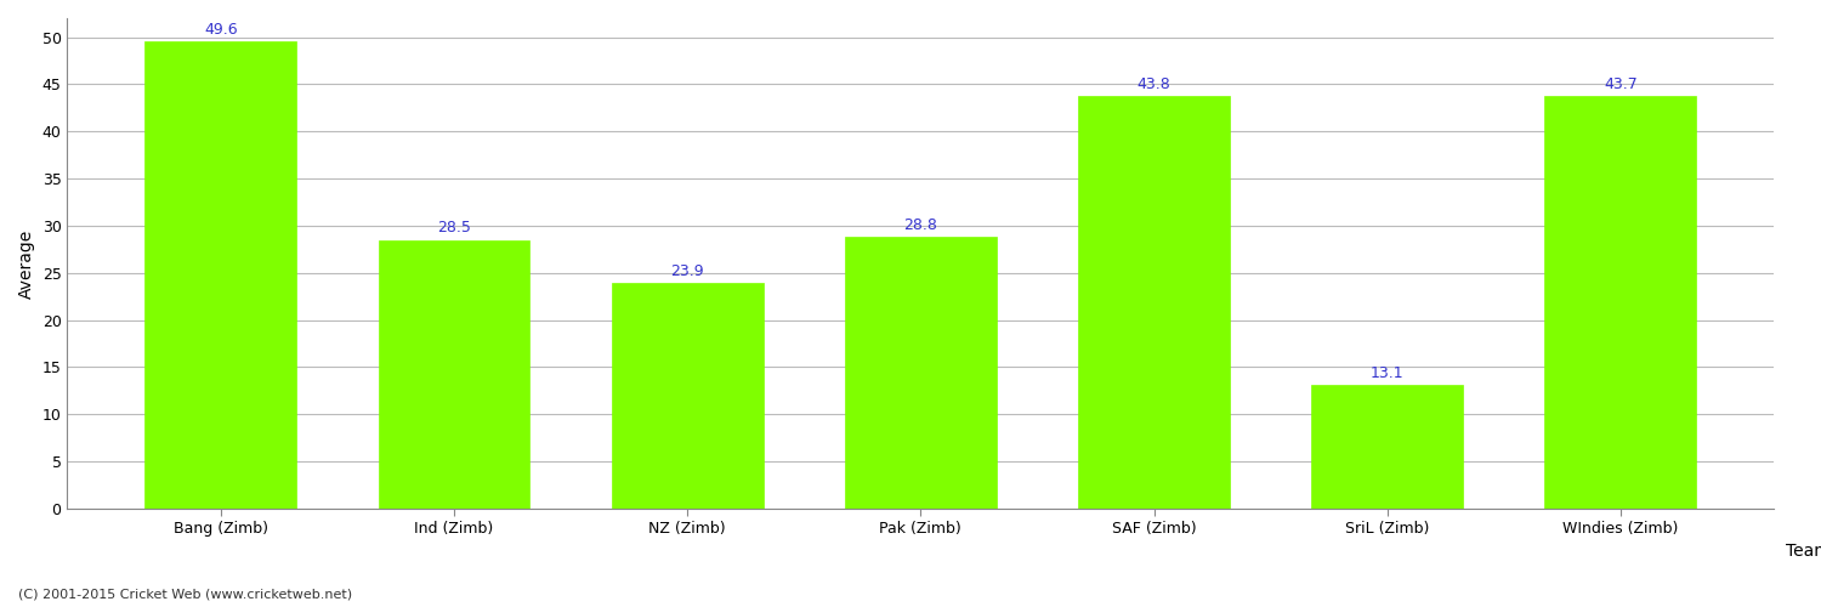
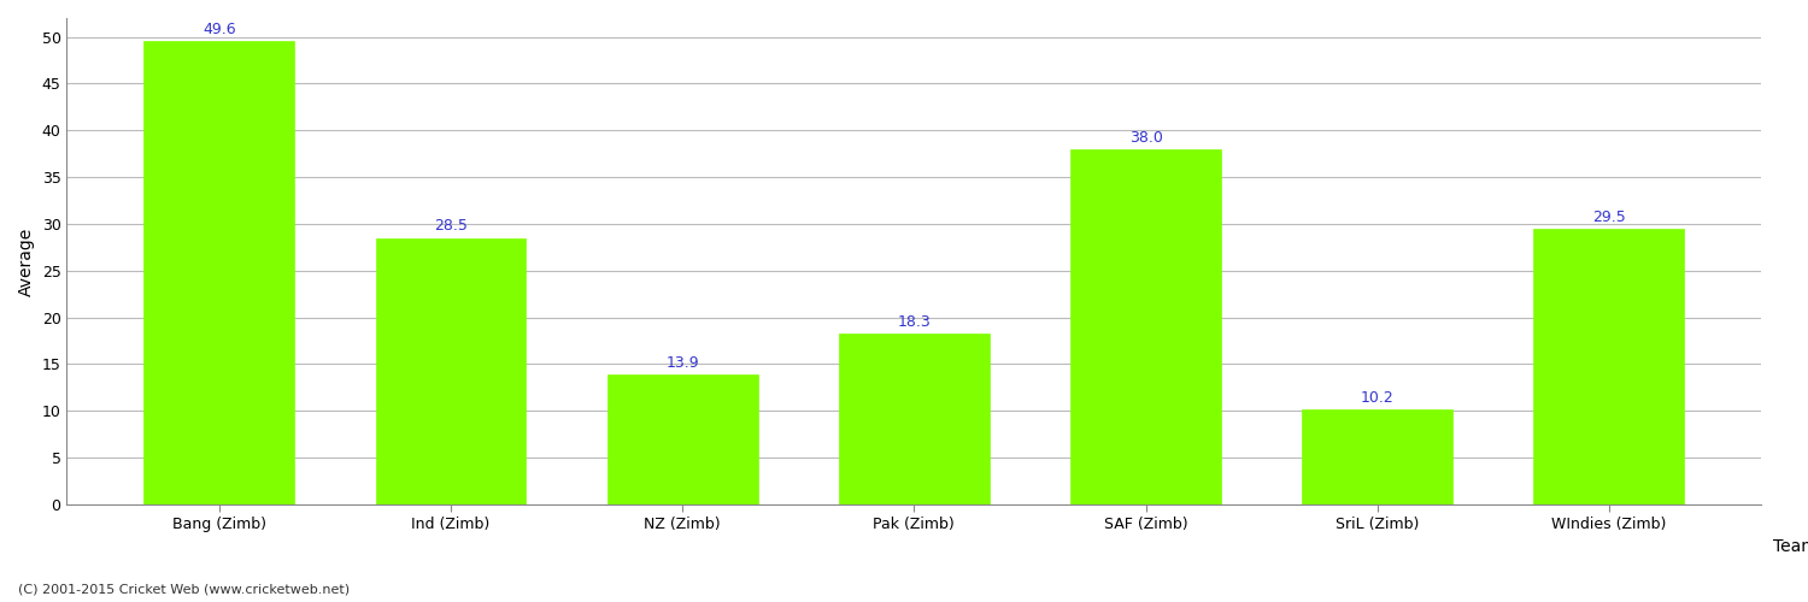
NZ (Zimb): 23.9 -> 13.9
Pak (Zimb): 28.8 -> 18.3
SAF (Zimb): 43.8 -> 38.0
SriL (Zimb): 13.1 -> 10.2
WIndies (Zimb): 43.7 -> 29.5
